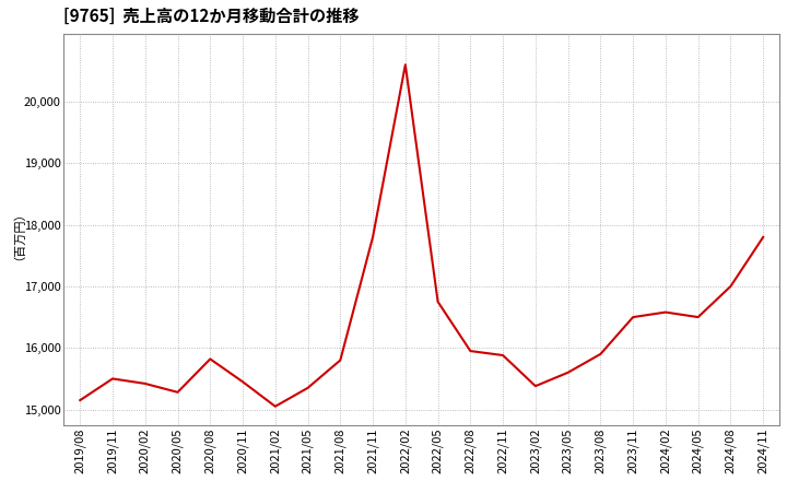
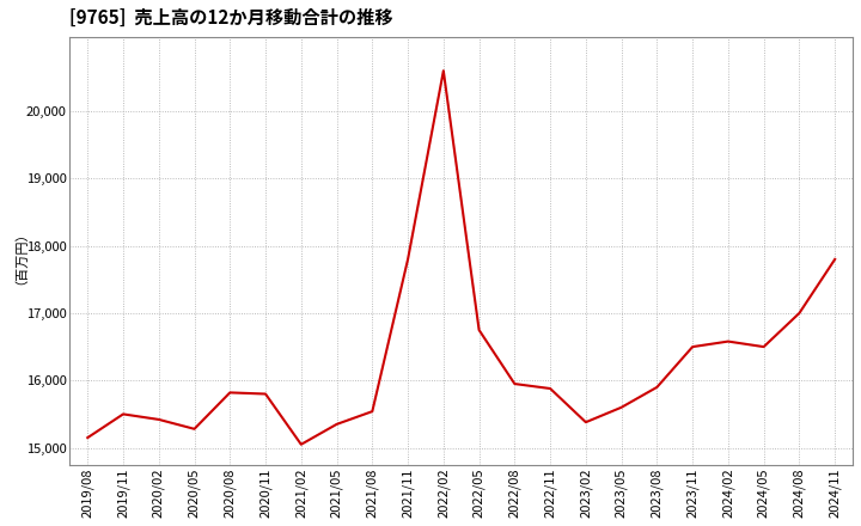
2020/11: 15,450 -> 15,800
2021/08: 15,800 -> 15,540
